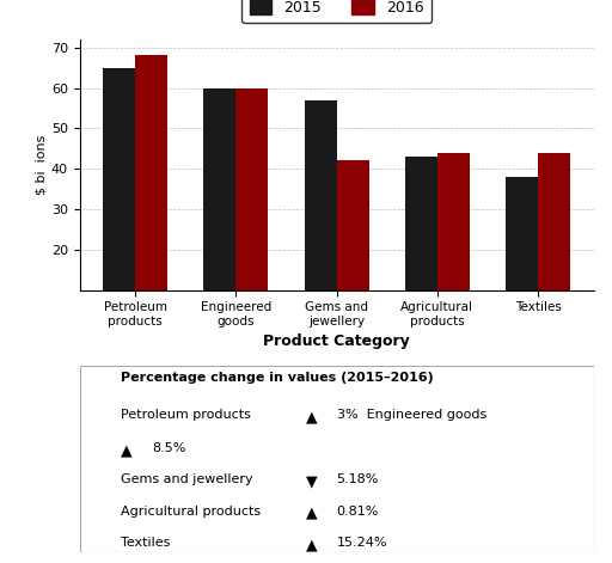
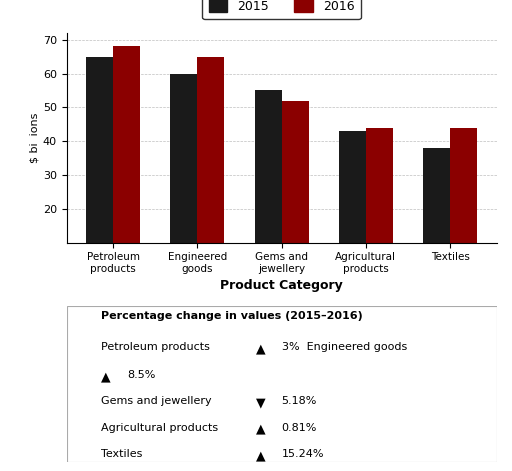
2016/Engineered goods: 60 -> 65
2015/Gems and jewellery: 57 -> 55
2016/Gems and jewellery: 42 -> 52
